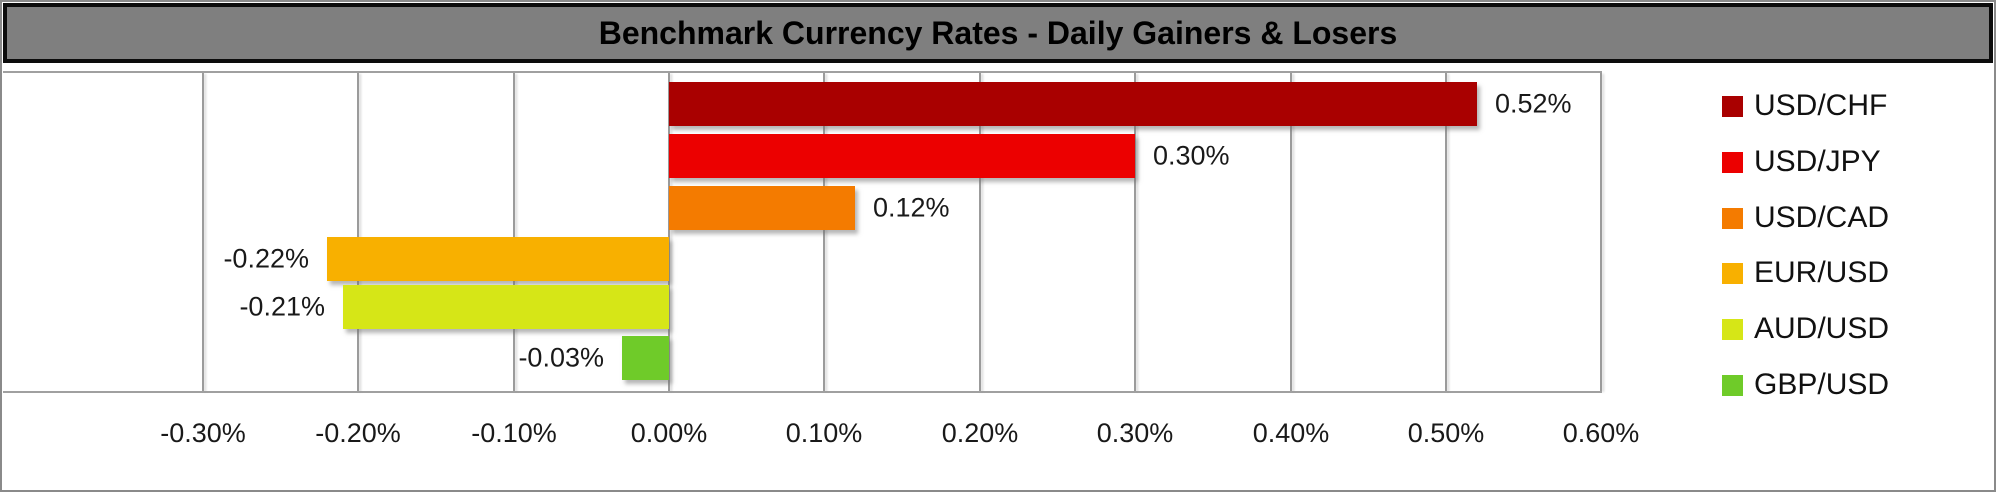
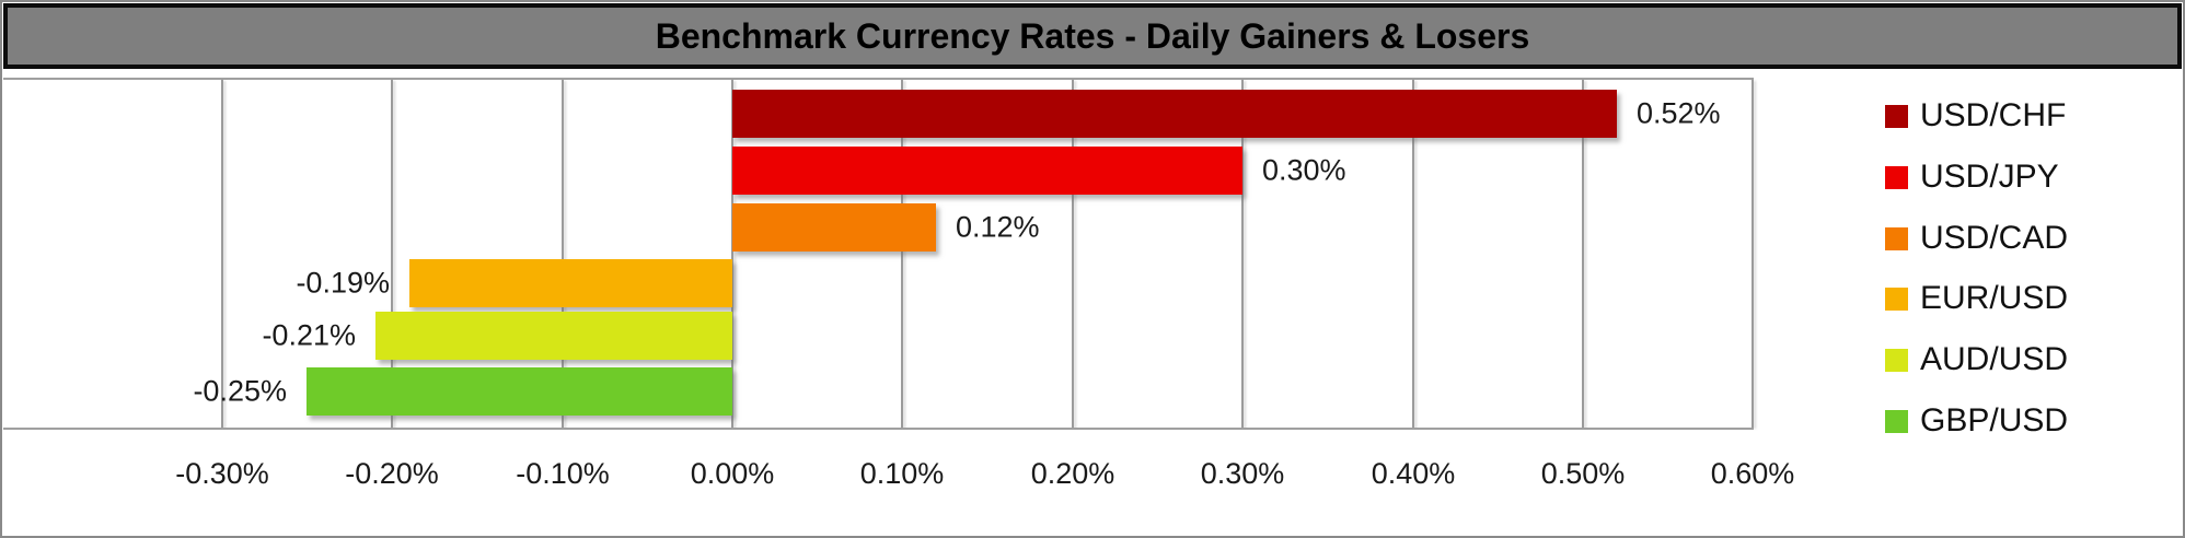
EUR/USD: -0.22% -> -0.19%
GBP/USD: -0.03% -> -0.25%
